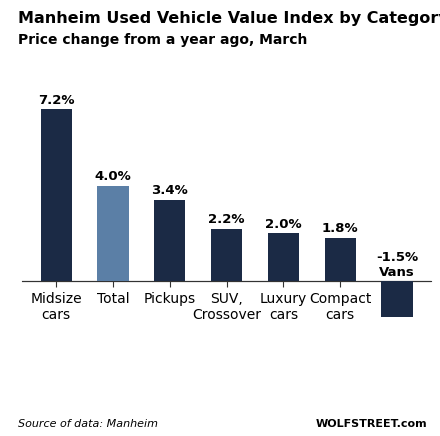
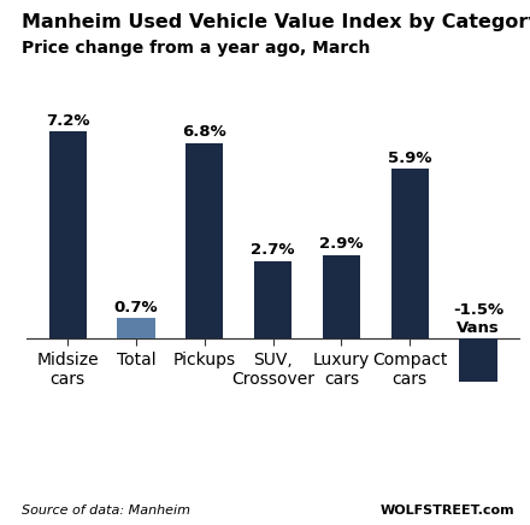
Total: 4.0% -> 0.7%
Pickups: 3.4% -> 6.8%
SUV, Crossover: 2.2% -> 2.7%
Luxury cars: 2.0% -> 2.9%
Compact cars: 1.8% -> 5.9%
